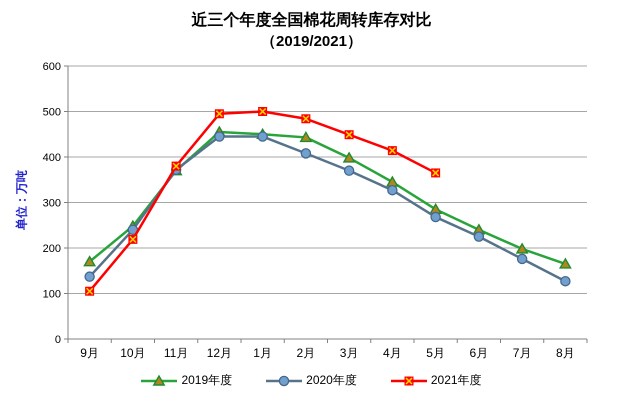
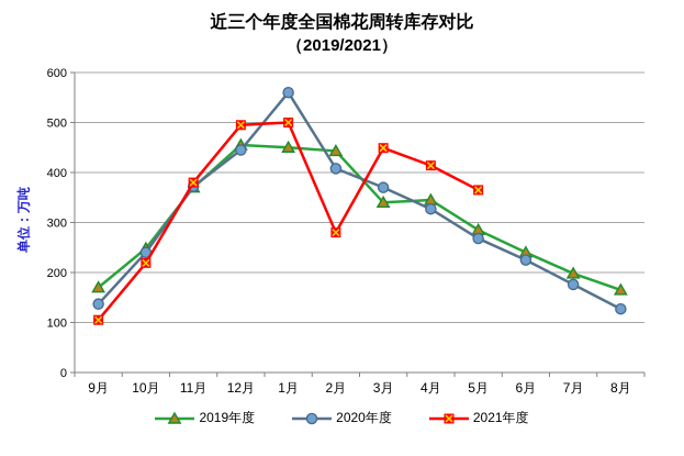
2020年度/1月: 440 -> 560
2021年度/2月: 480 -> 280
2019年度/3月: 400 -> 340
